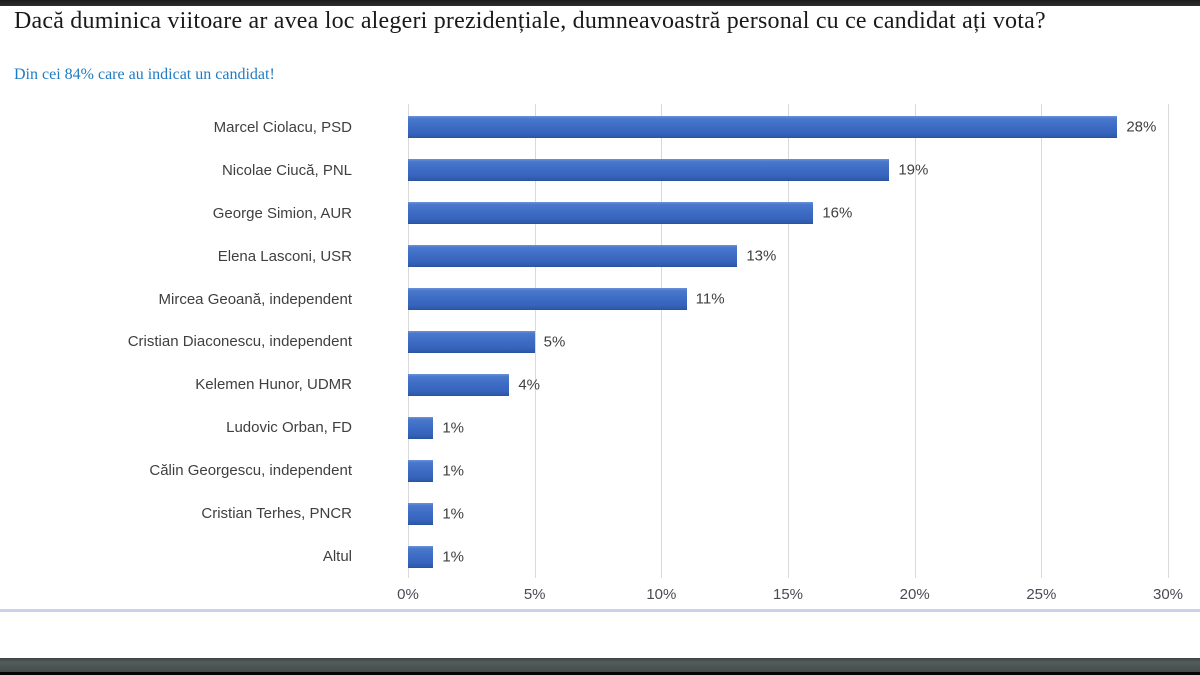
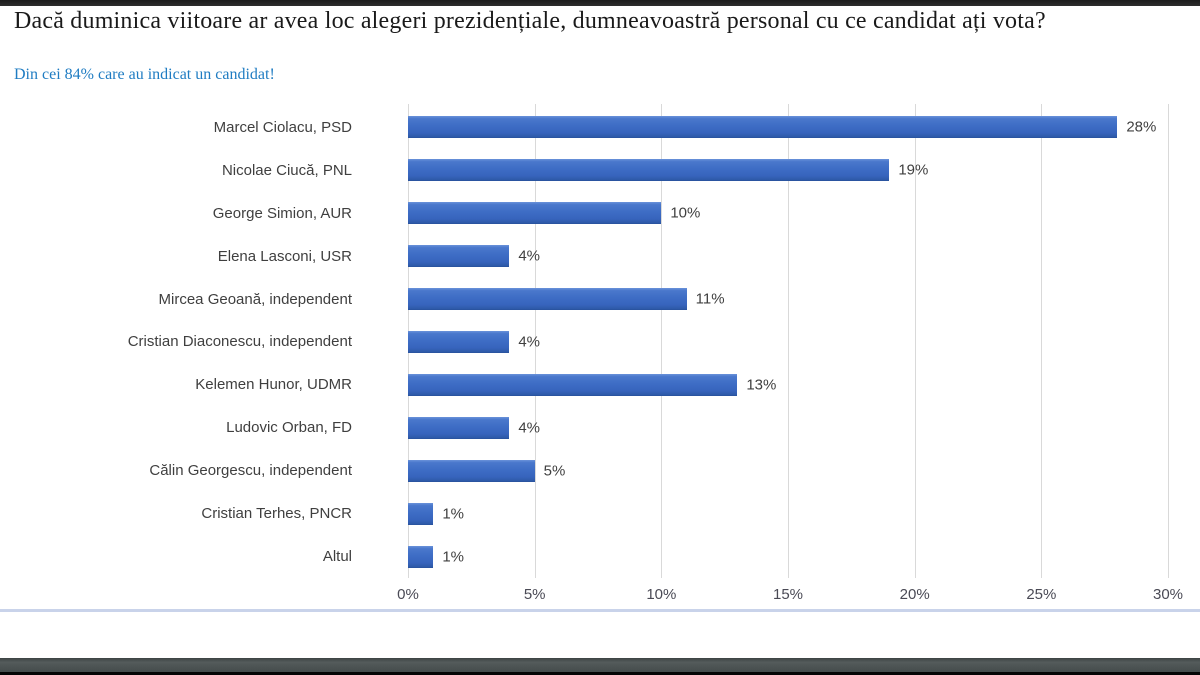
George Simion, AUR: 16% -> 10%
Elena Lasconi, USR: 13% -> 4%
Cristian Diaconescu, independent: 5% -> 4%
Kelemen Hunor, UDMR: 4% -> 13%
Ludovic Orban, FD: 1% -> 4%
Călin Georgescu, independent: 1% -> 5%
